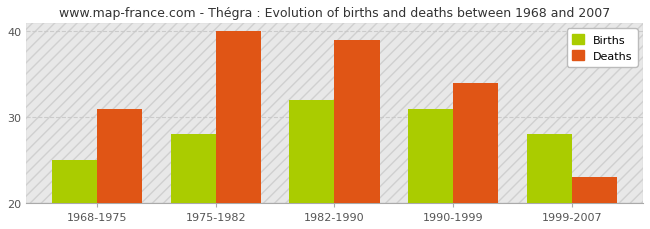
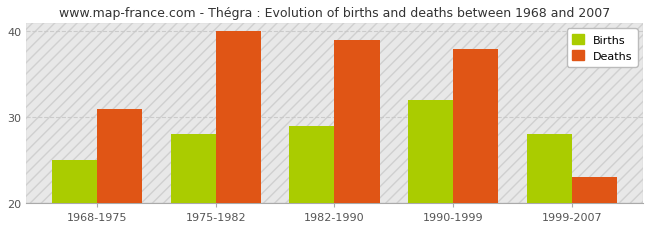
Births/1982-1990: 32 -> 29
Births/1990-1999: 31 -> 32
Deaths/1990-1999: 34 -> 38
